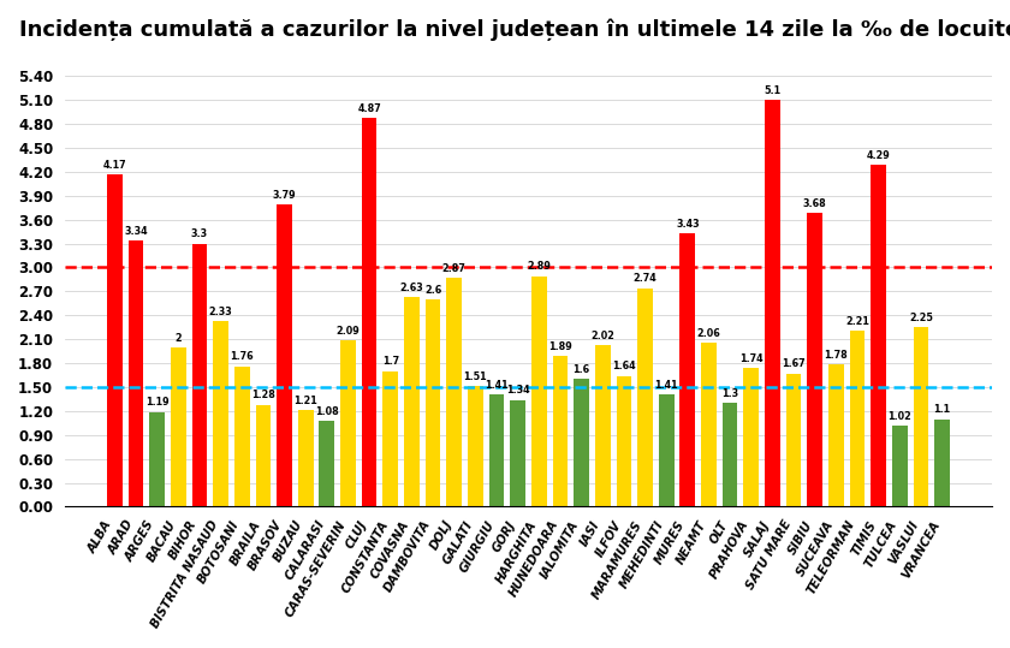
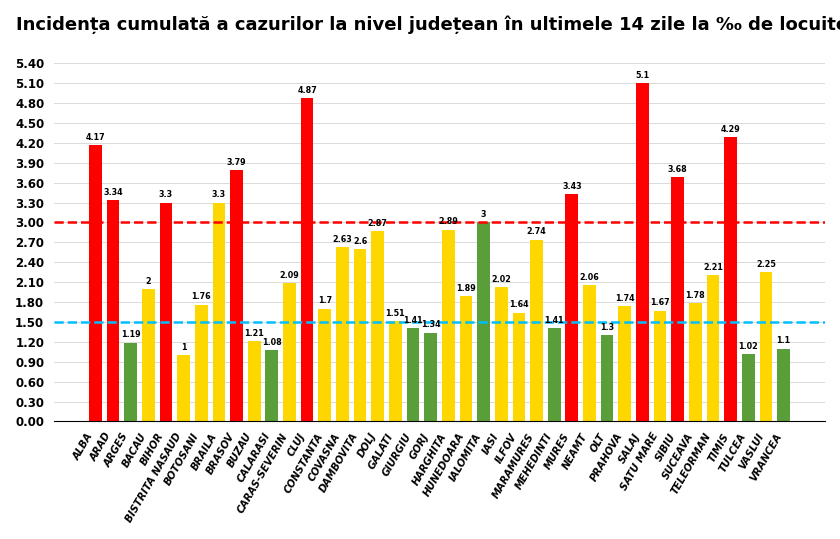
BISTRITA NASAUD: 2.33 -> 1
BRAILA: 1.28 -> 3.3
IALOMITA: 1.6 -> 3
